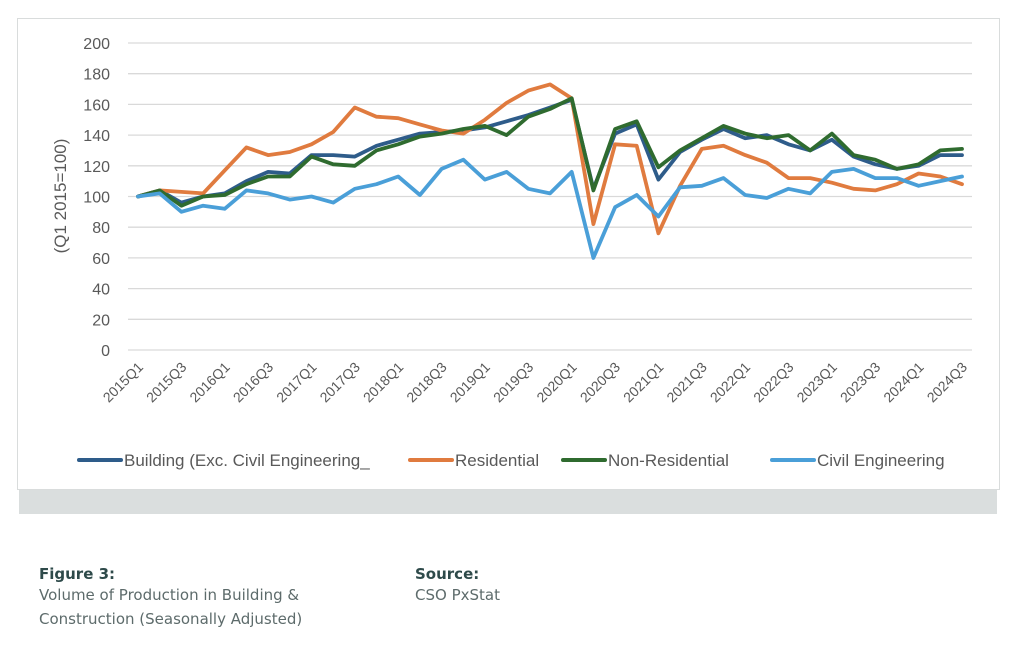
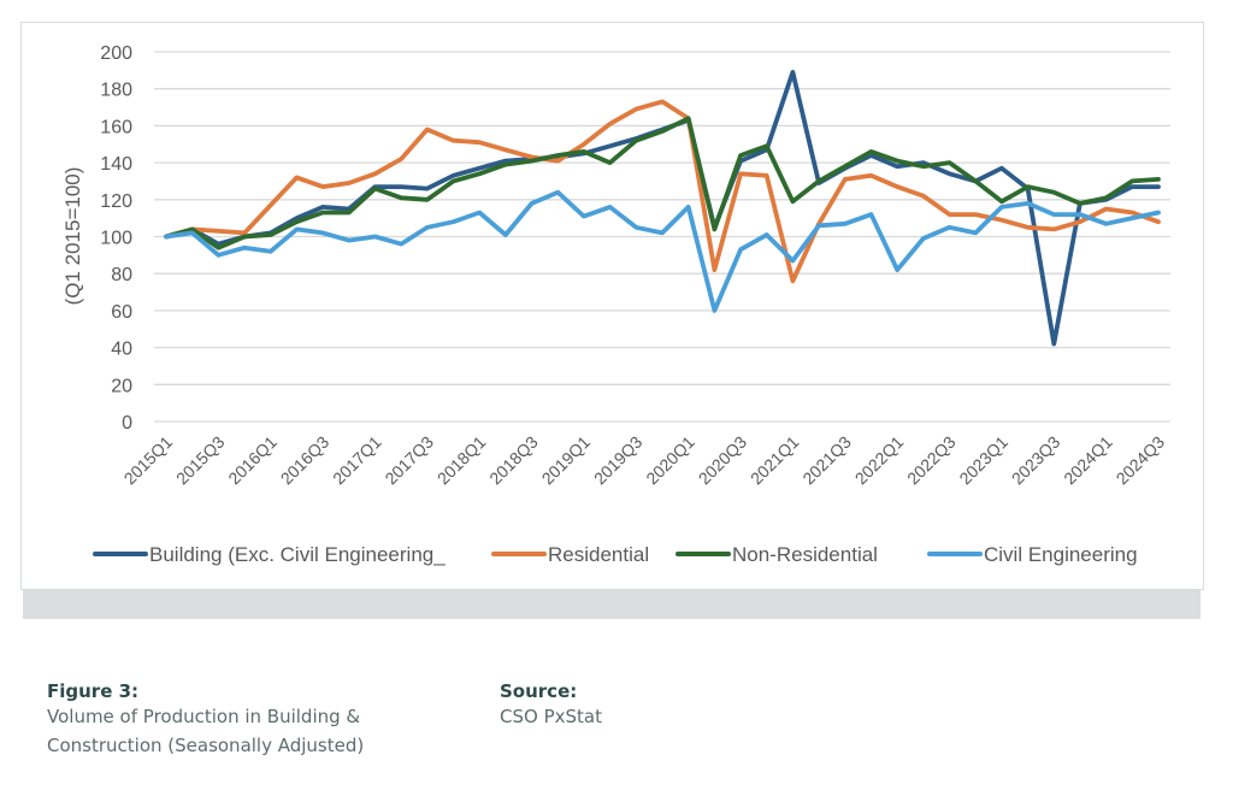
Building (Exc. Civil Engineering_/2021Q1: 111 -> 189
Civil Engineering/2022Q1: 101 -> 82
Non-Residential/2023Q1: 141 -> 119
Building (Exc. Civil Engineering_/2023Q3: 121 -> 42
